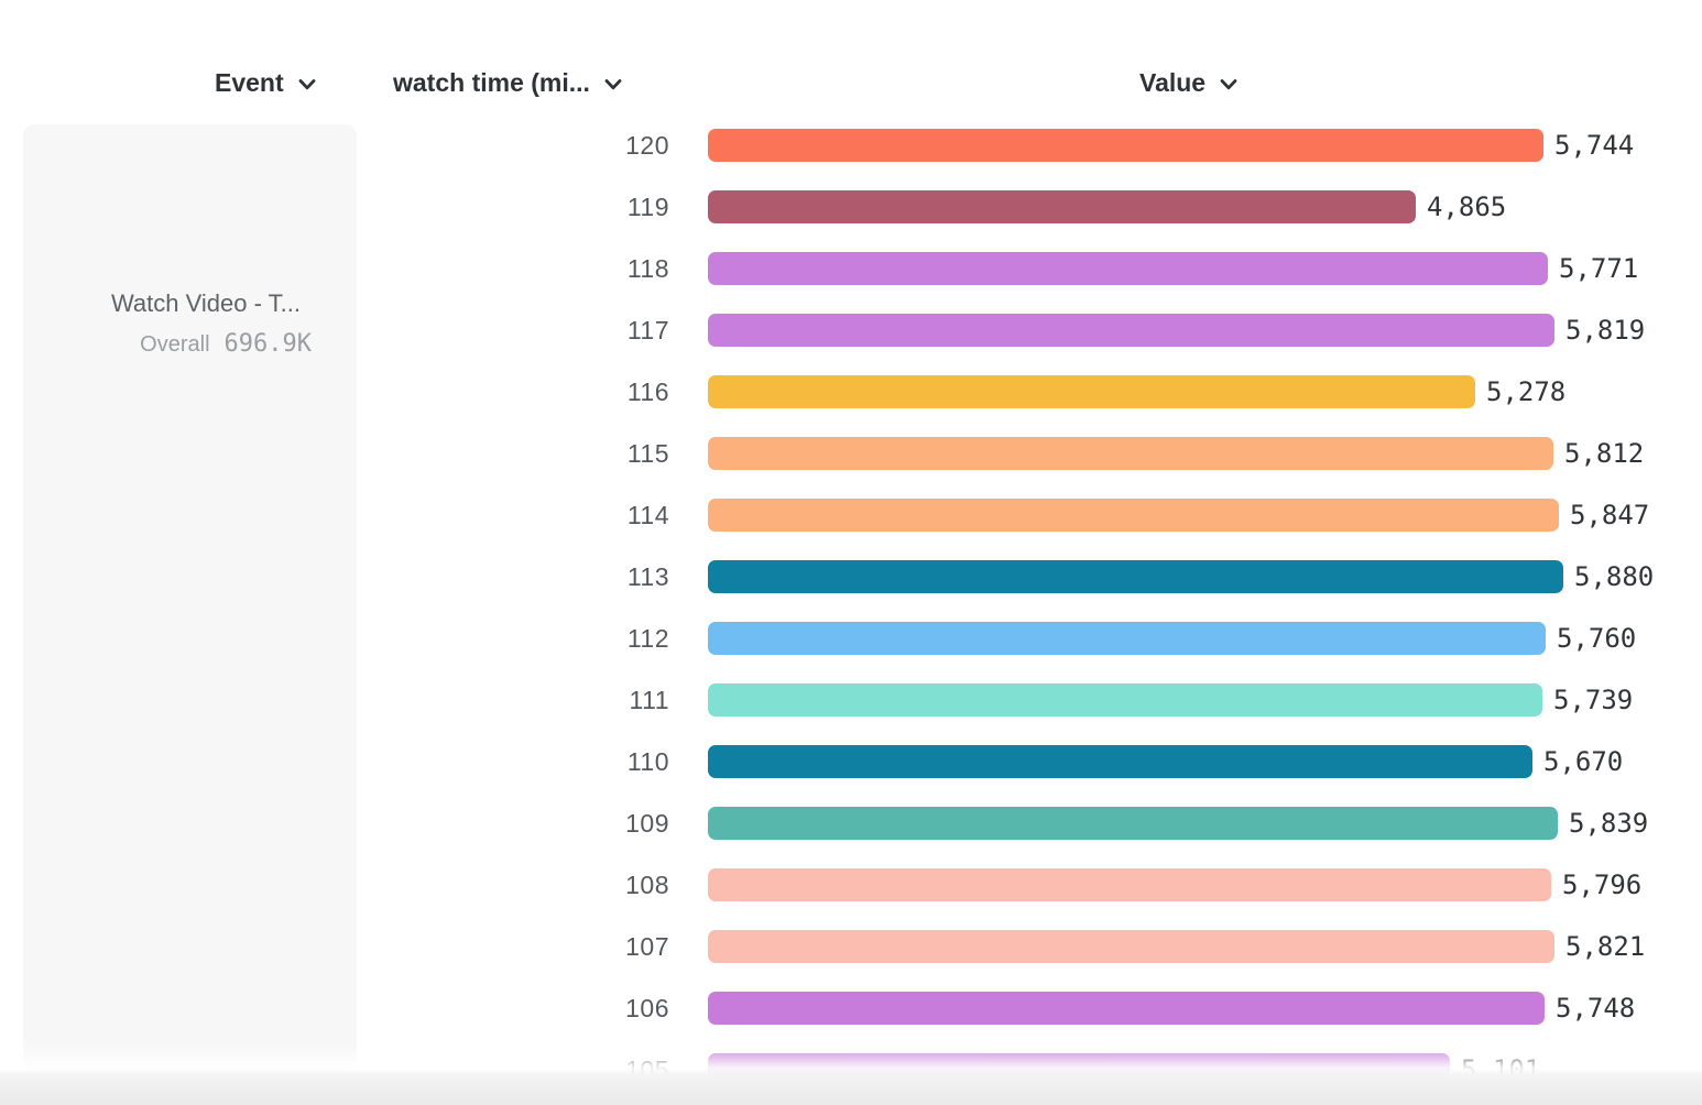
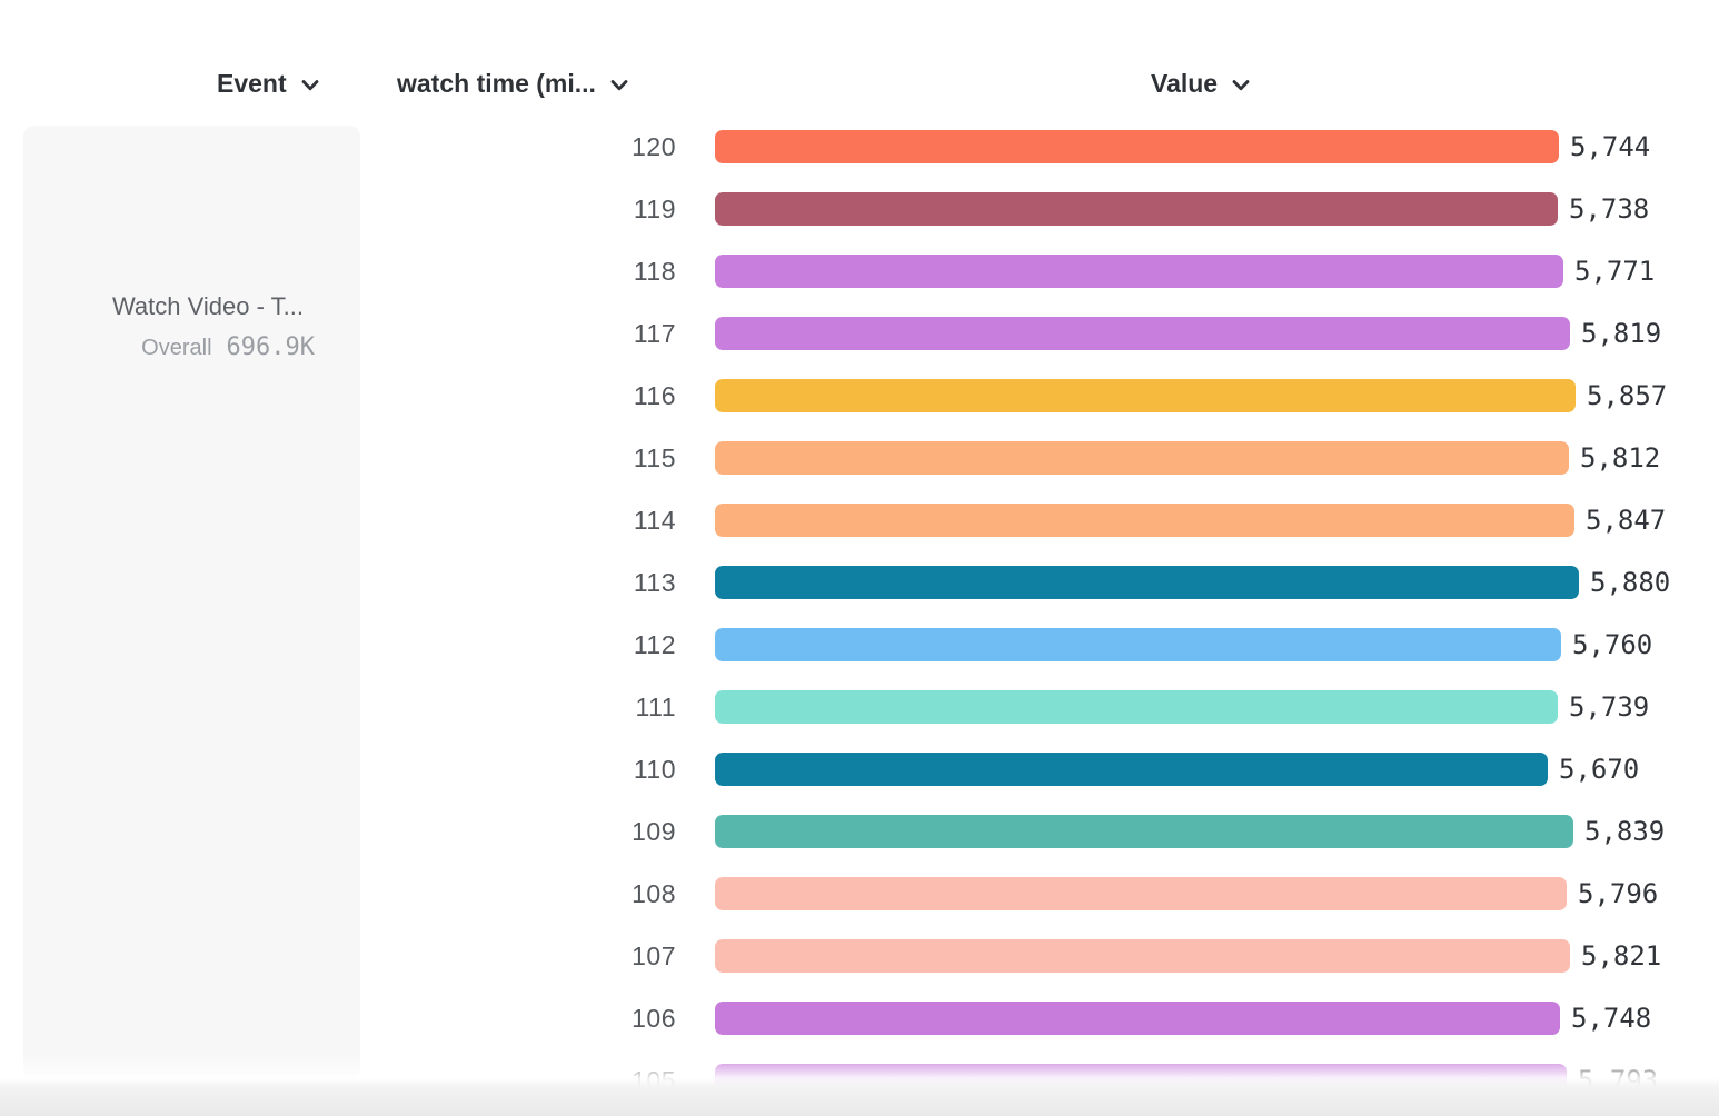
119: 4,865 -> 5,738
116: 5,278 -> 5,857
105: 5,101 -> 5,793
